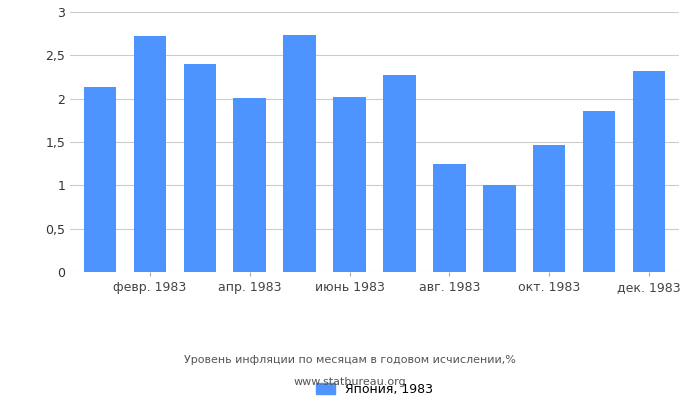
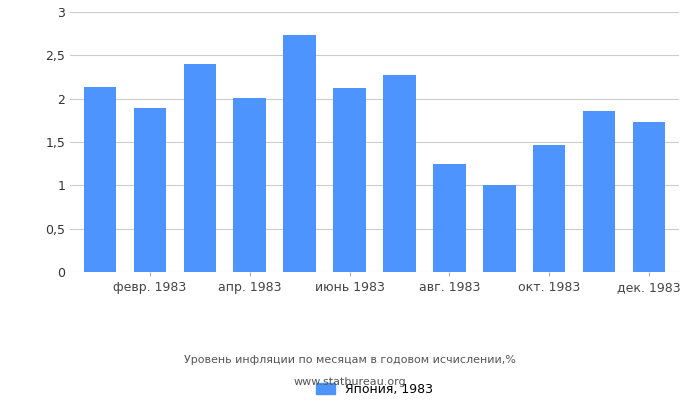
февр. 1983: 2,72 -> 1,89
июнь 1983: 2,02 -> 2,12
дек. 1983: 2,32 -> 1,73
